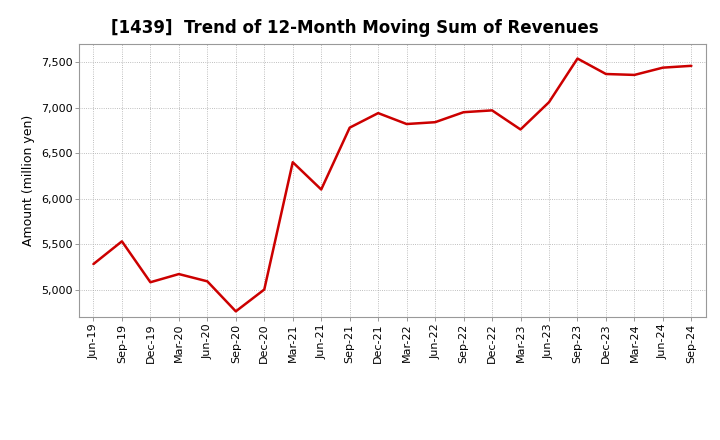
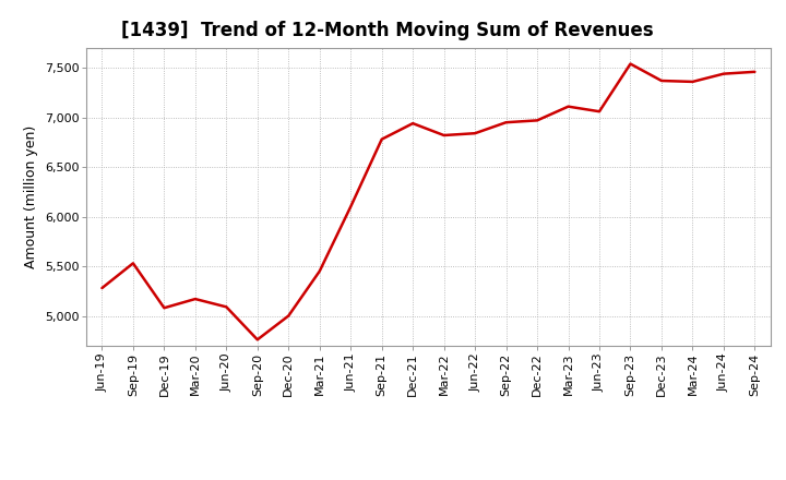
Mar-21: 6,400 -> 5,450
Mar-23: 6,760 -> 7,110
